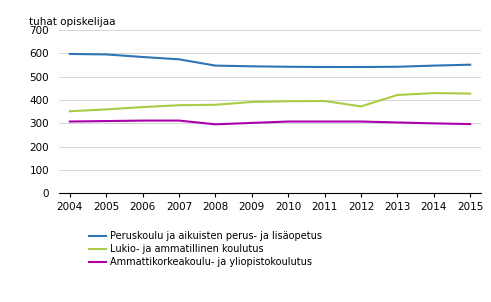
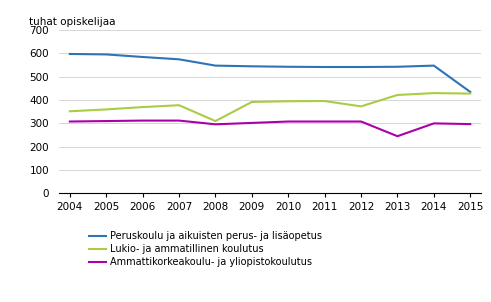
Lukio- ja ammatillinen koulutus/2008: 380 -> 310
Ammattikorkeakoulu- ja yliopistokoulutus/2013: 304 -> 245
Peruskoulu ja aikuisten perus- ja lisäopetus/2015: 552 -> 435
